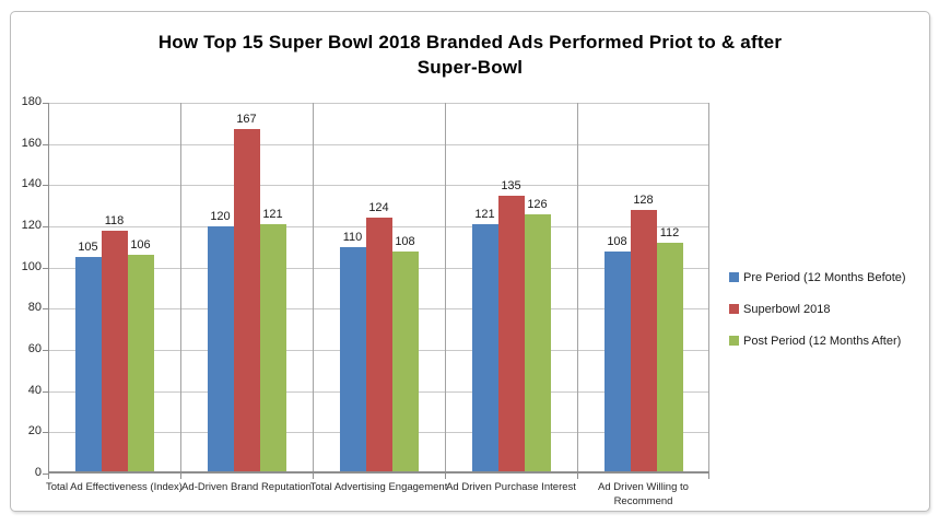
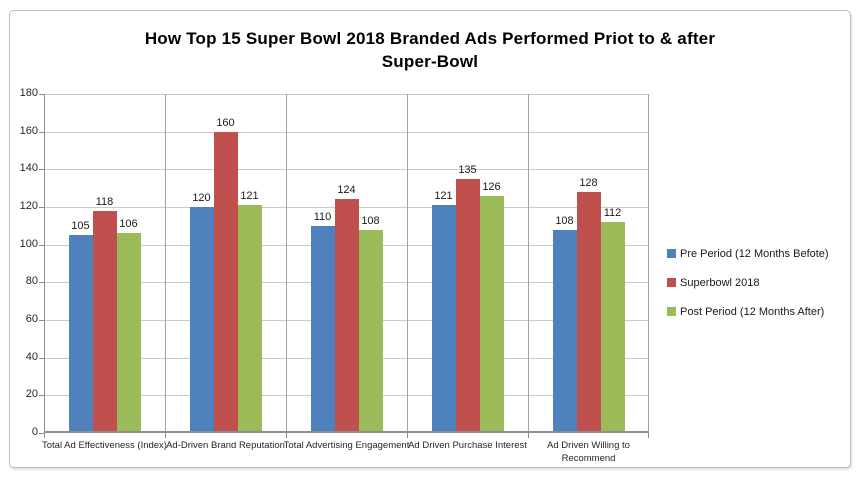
Superbowl 2018/Ad-Driven Brand Reputation: 167 -> 160
